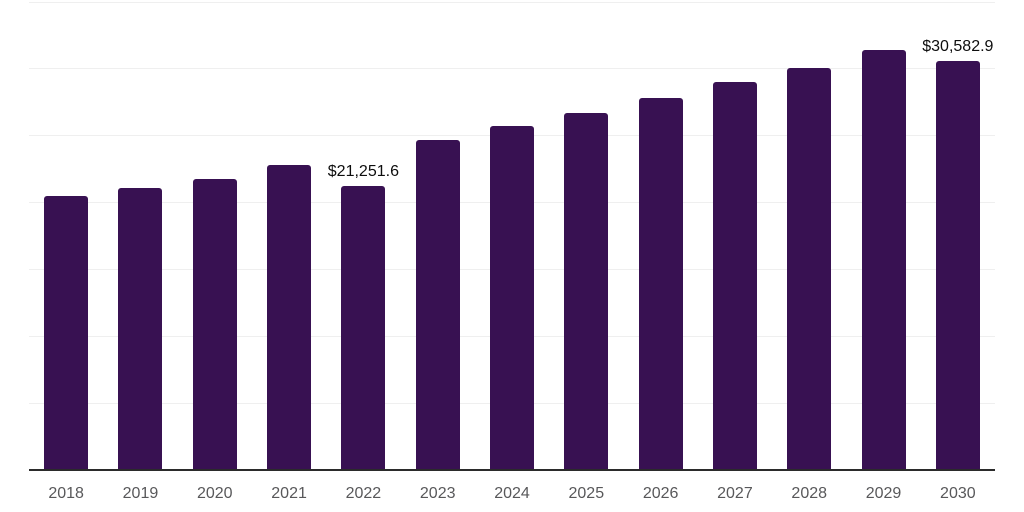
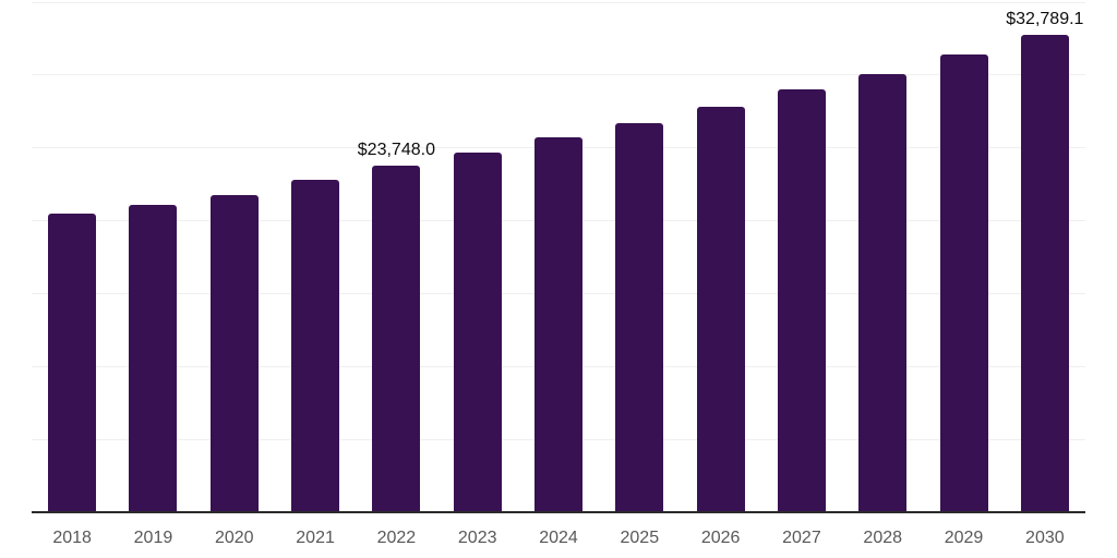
2022: $21,251.6 -> $23,748.0
2030: $30,582.9 -> $32,789.1
